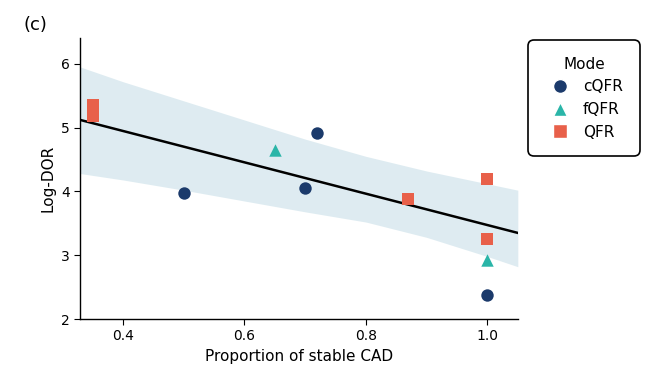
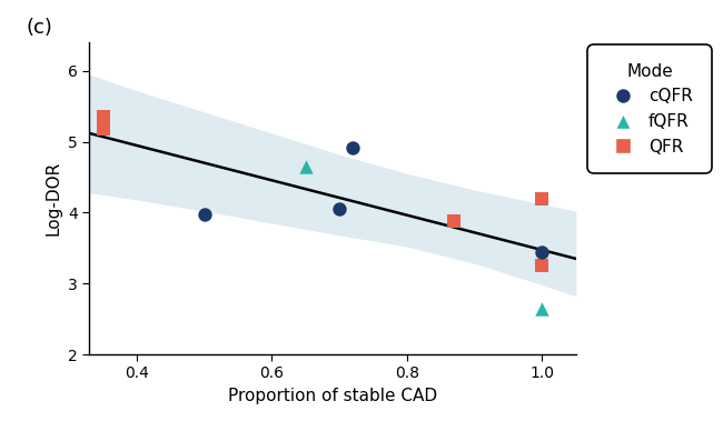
cQFR/1.0: 2.38 -> 3.45
fQFR/1.0: 2.92 -> 2.65
